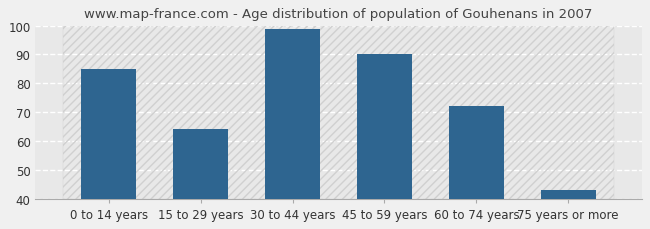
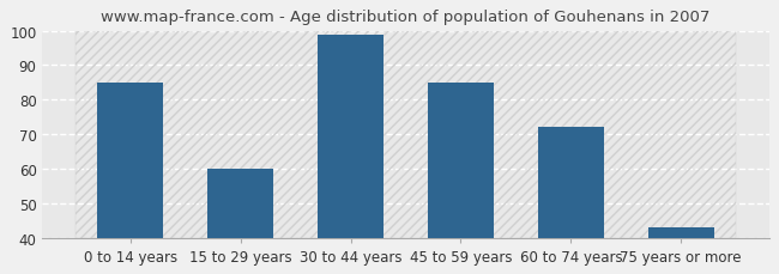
15 to 29 years: 64 -> 60
45 to 59 years: 90 -> 85
